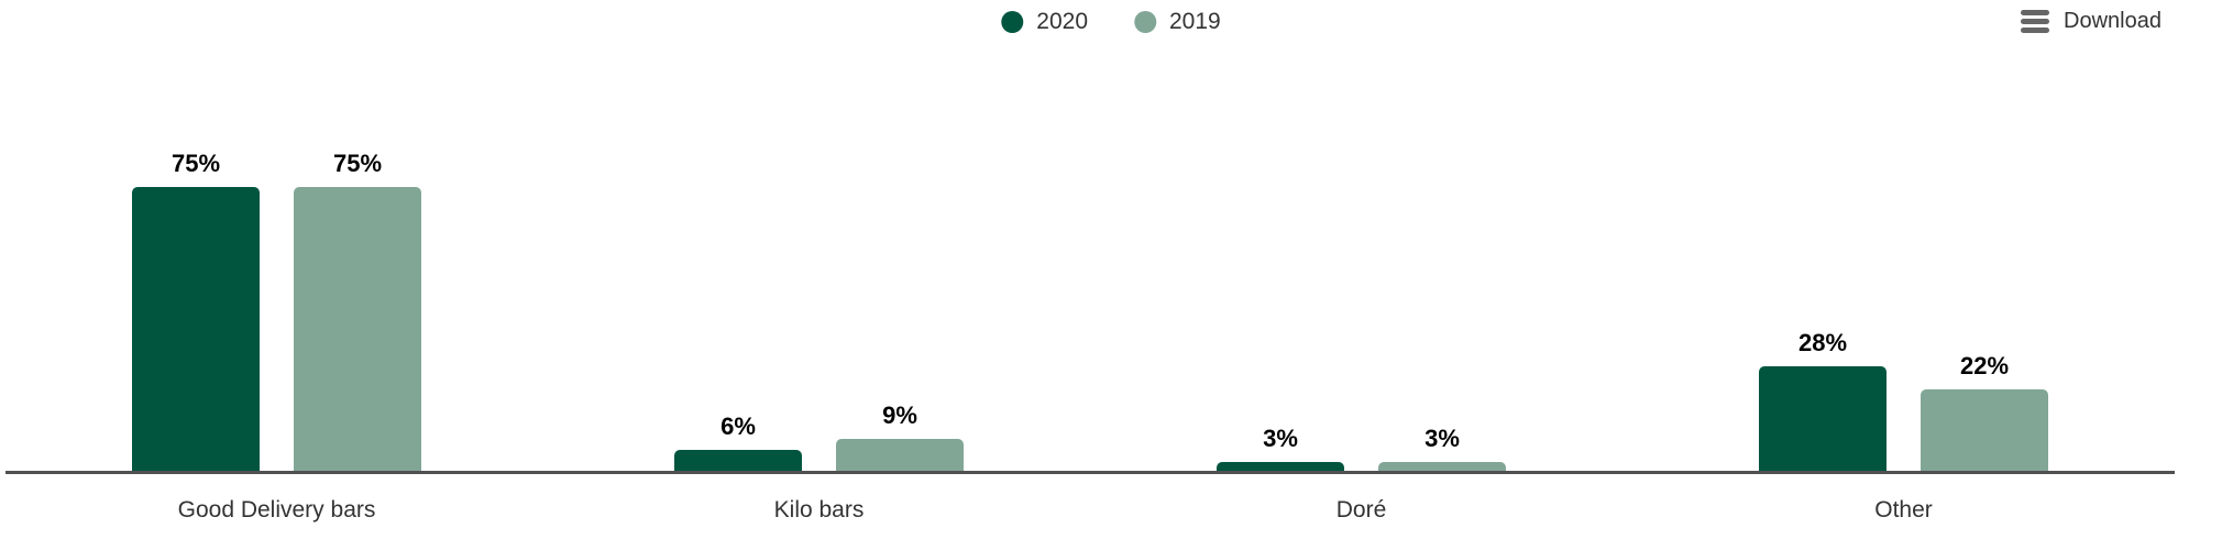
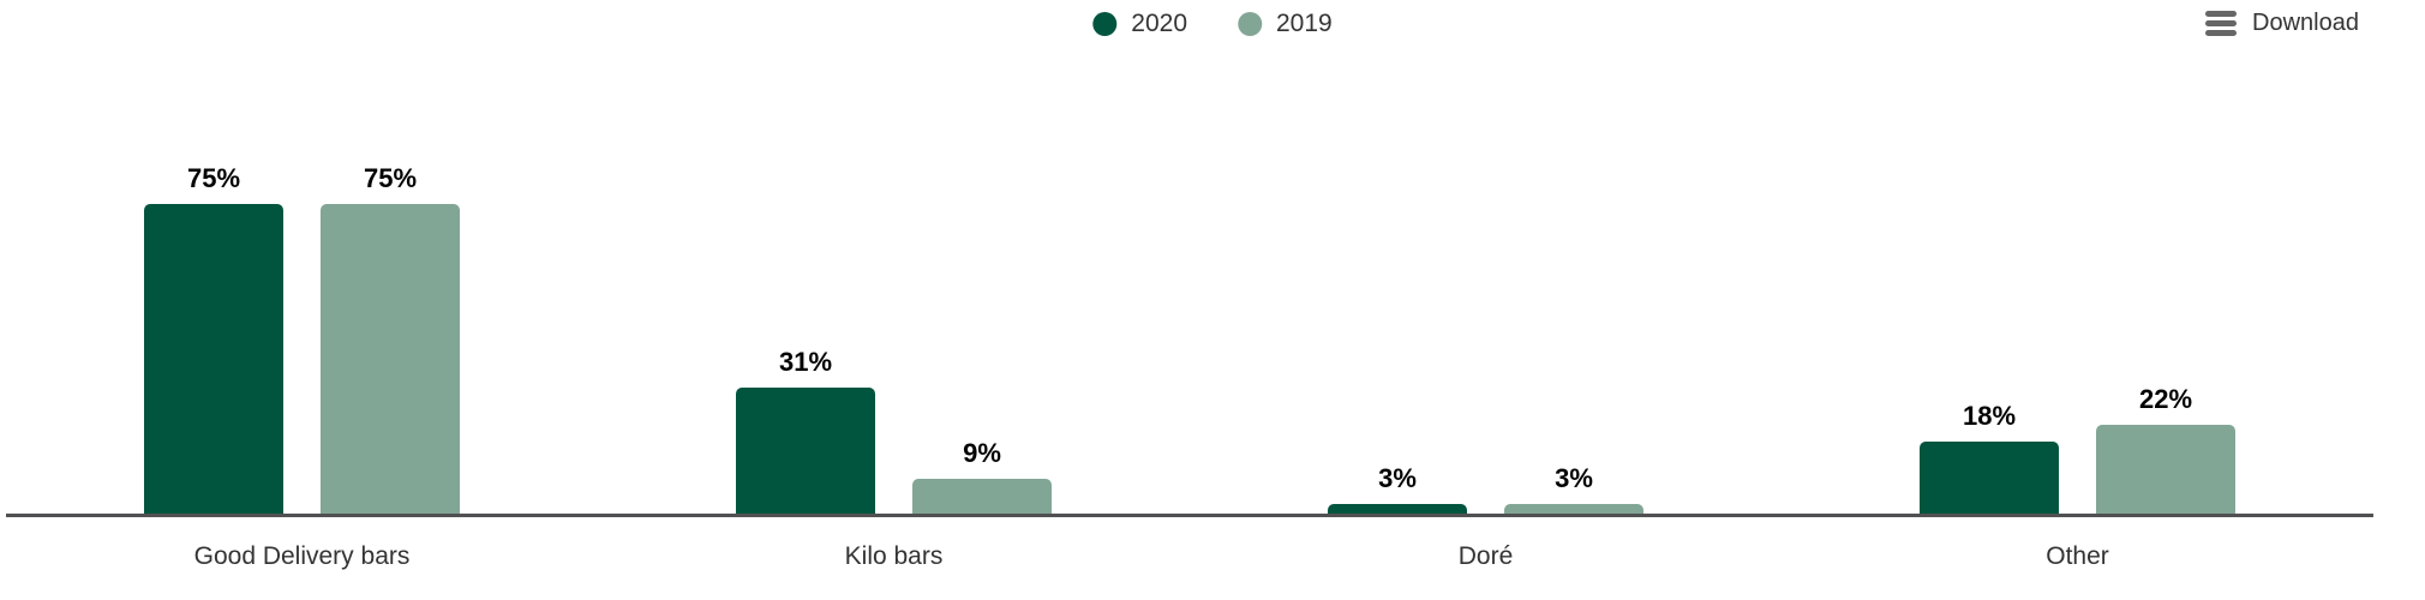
2020/Kilo bars: 6% -> 31%
2020/Other: 28% -> 18%
